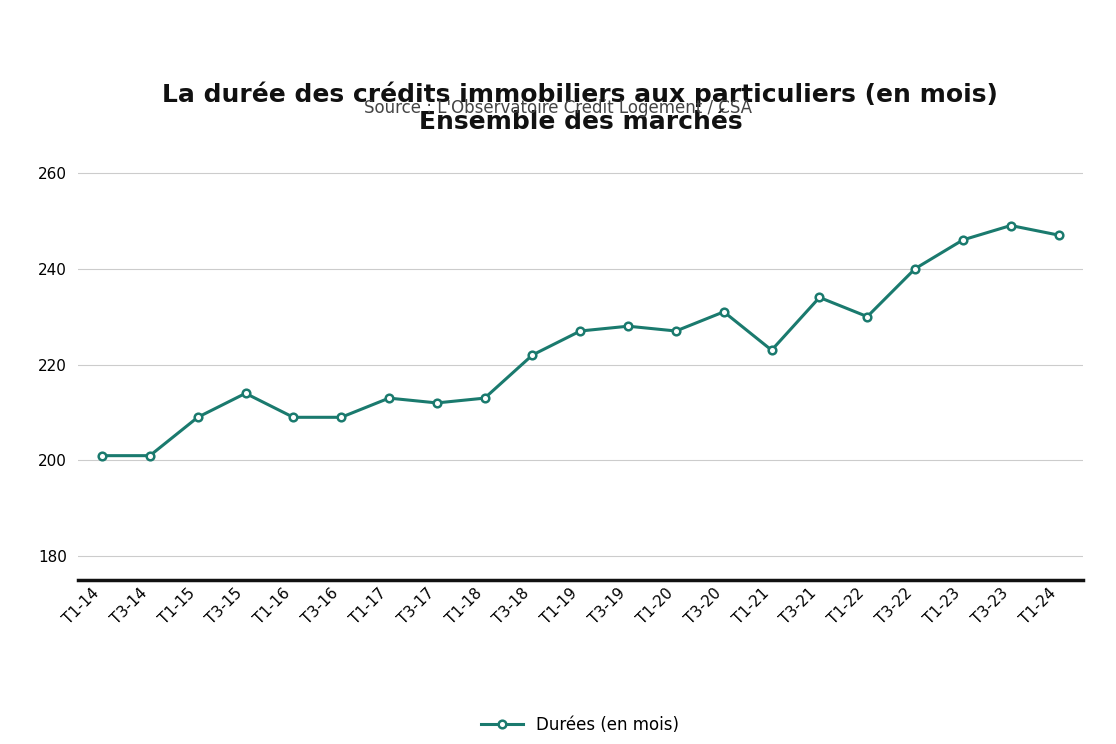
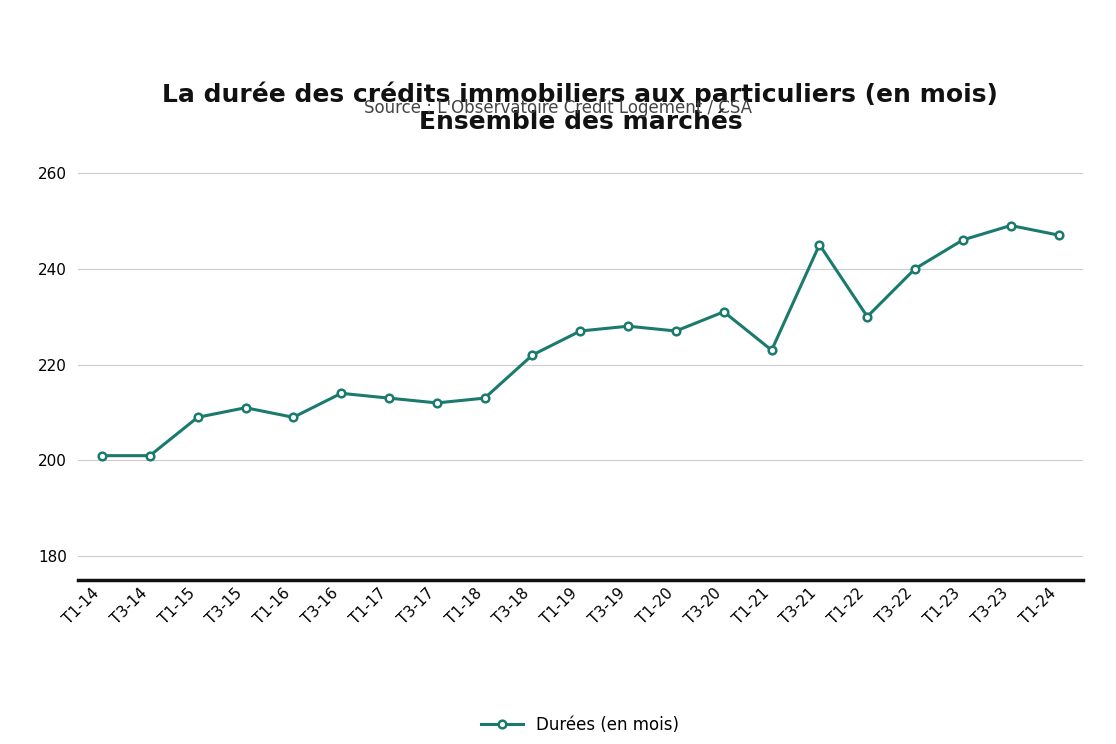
T3-15: 214 -> 211
T3-16: 209 -> 214
T3-21: 234 -> 245
